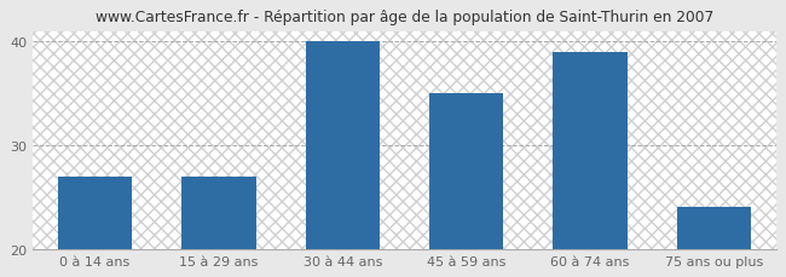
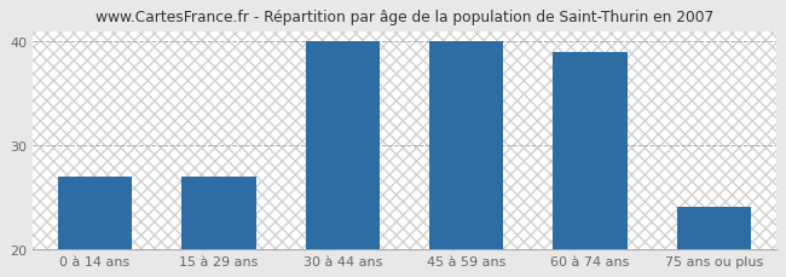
45 à 59 ans: 35 -> 40
